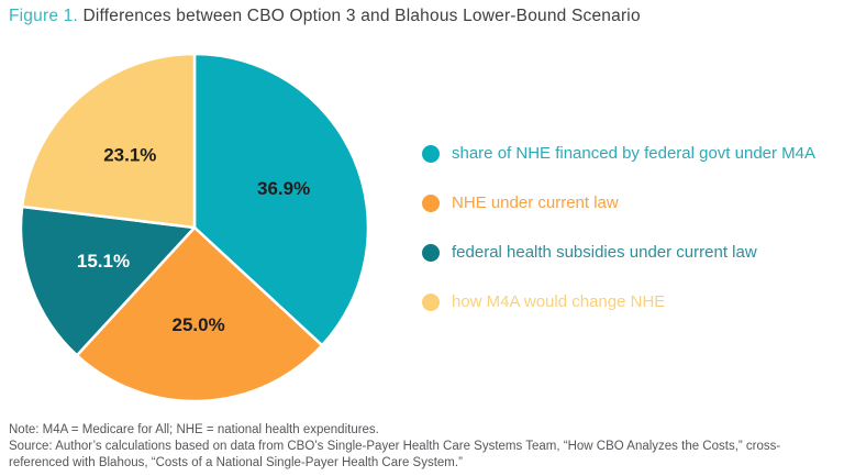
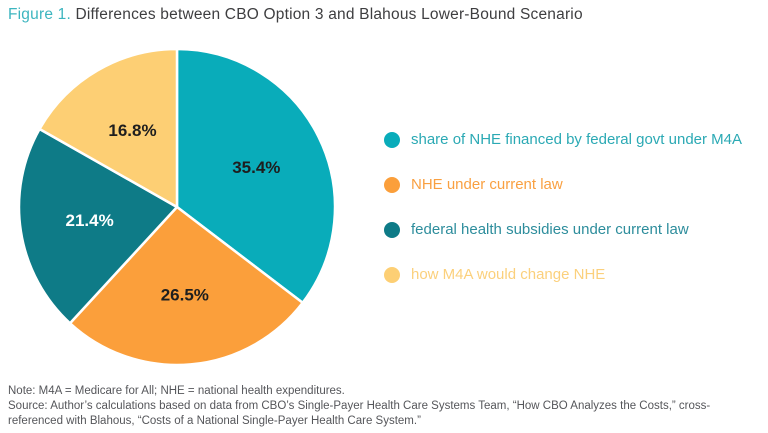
share of NHE financed by federal govt under M4A: 36.9% -> 35.4%
NHE under current law: 25.0% -> 26.5%
federal health subsidies under current law: 15.1% -> 21.4%
how M4A would change NHE: 23.1% -> 16.8%
